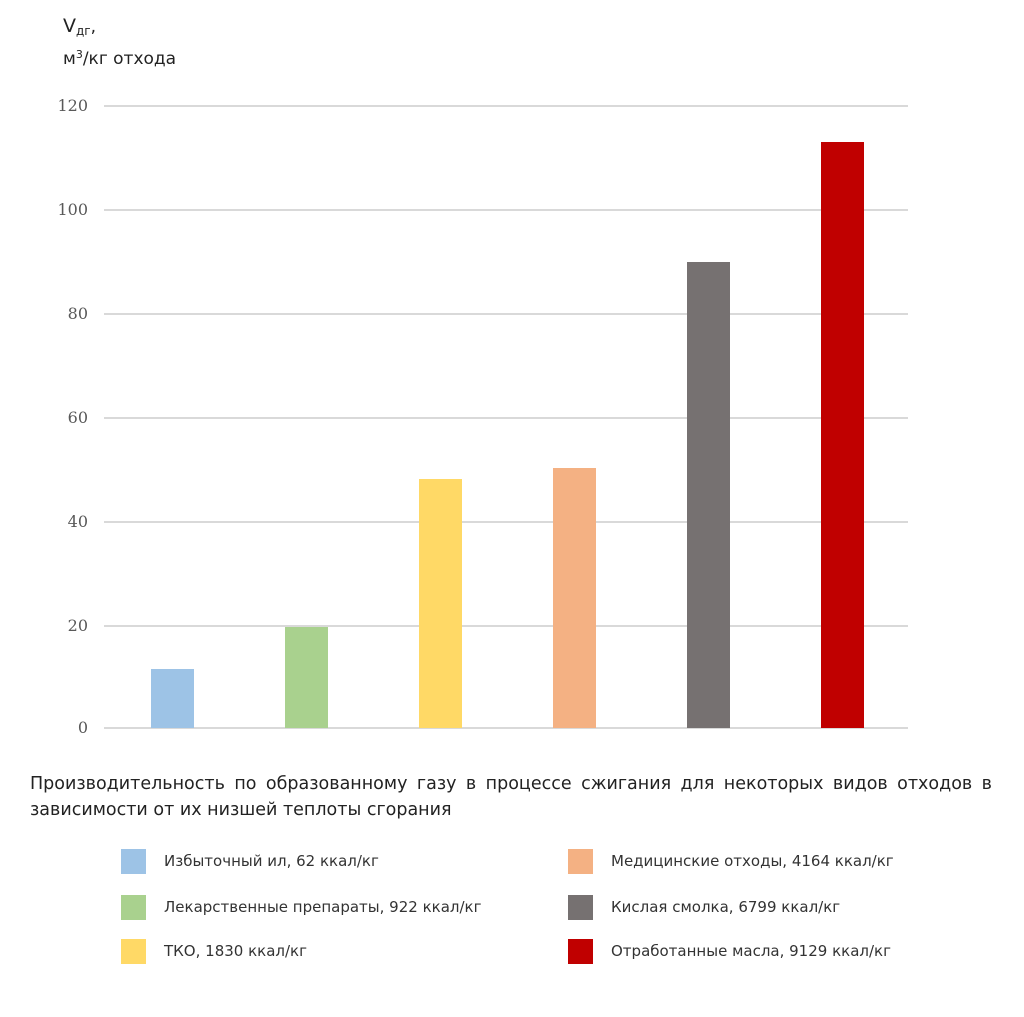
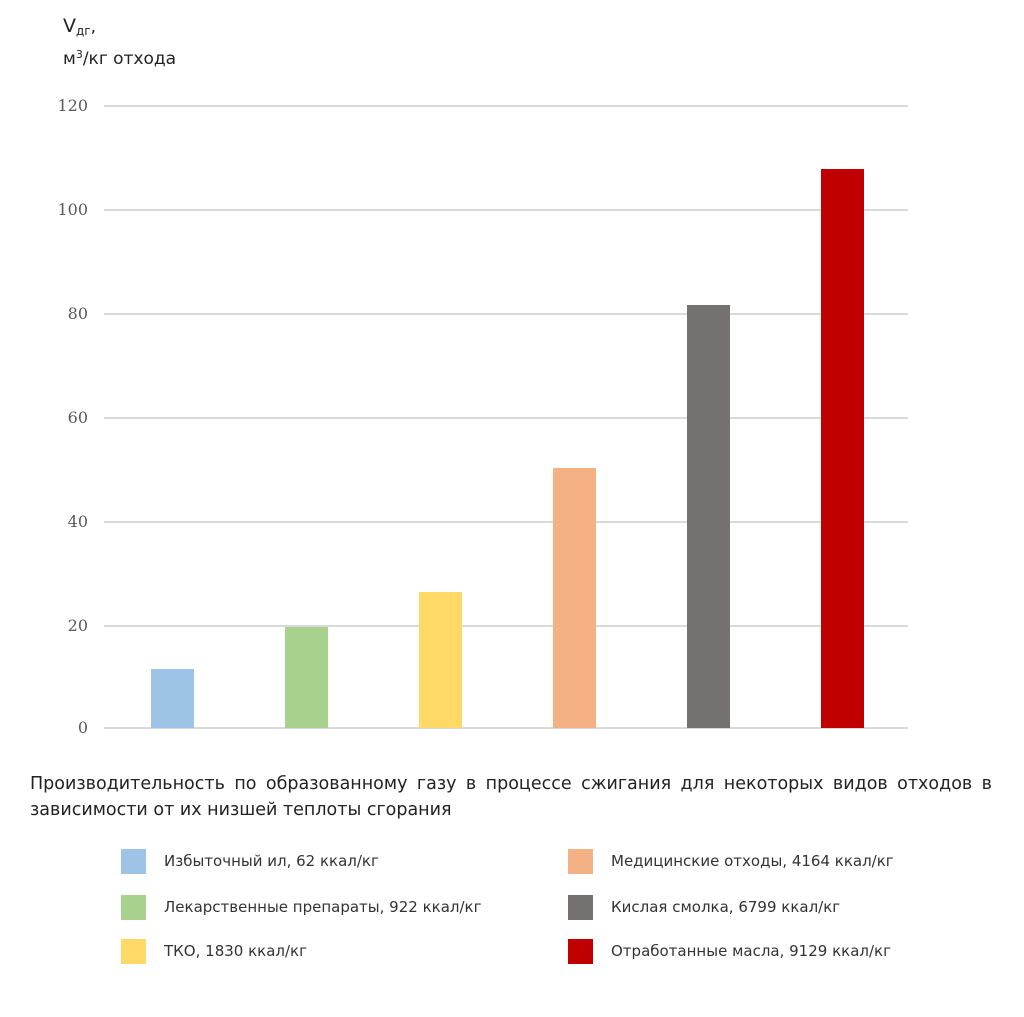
ТКО, 1830 ккал/кг: 48 -> 26
Кислая смолка, 6799 ккал/кг: 90 -> 82
Отработанные масла, 9129 ккал/кг: 113 -> 108
